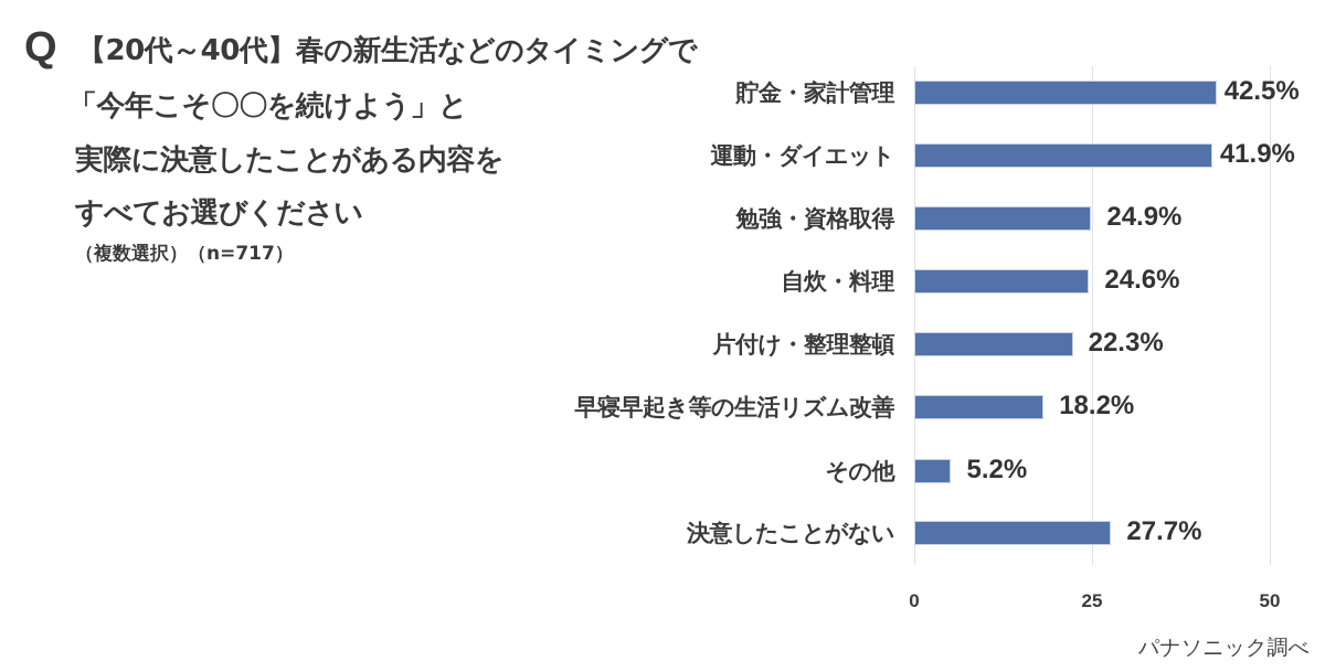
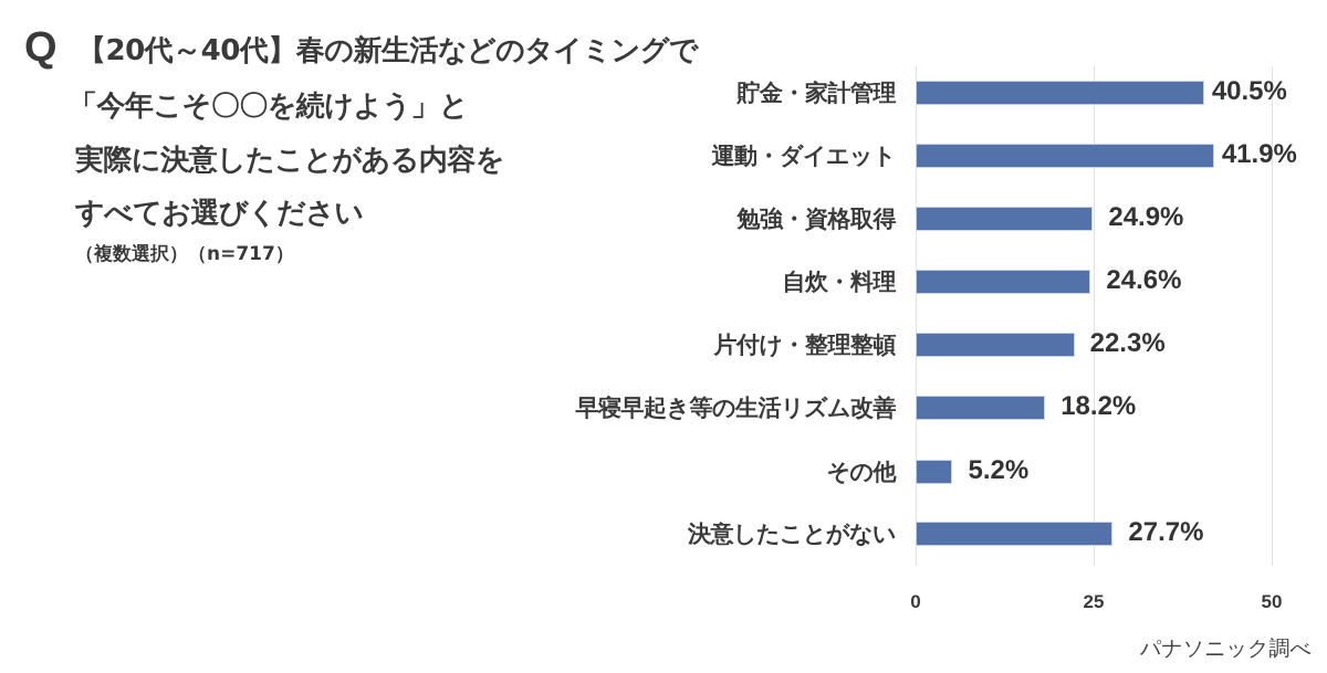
貯金・家計管理: 42.5% -> 40.5%
